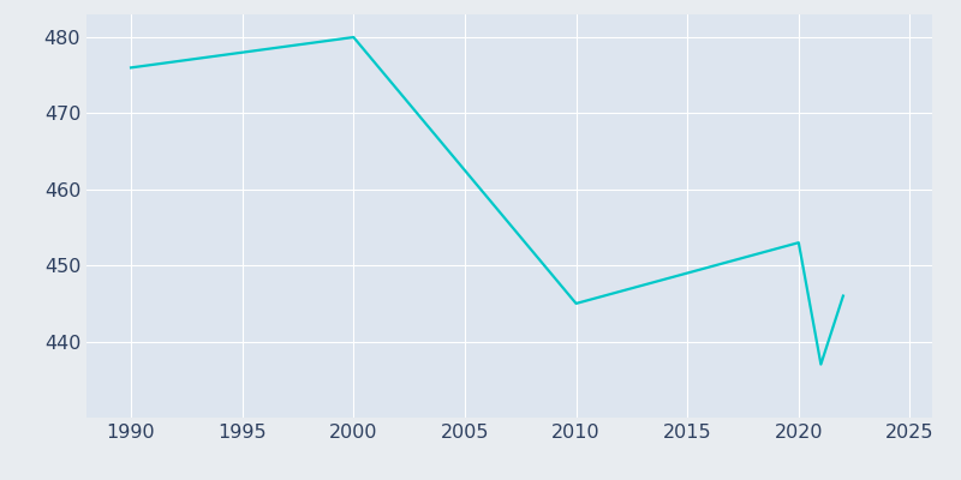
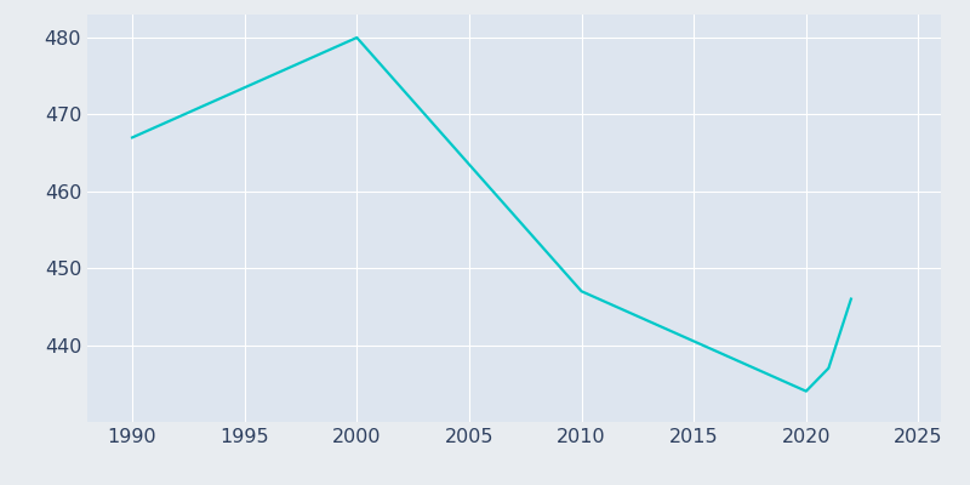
1990: 476 -> 467
2010: 445 -> 447
2020: 453 -> 434
